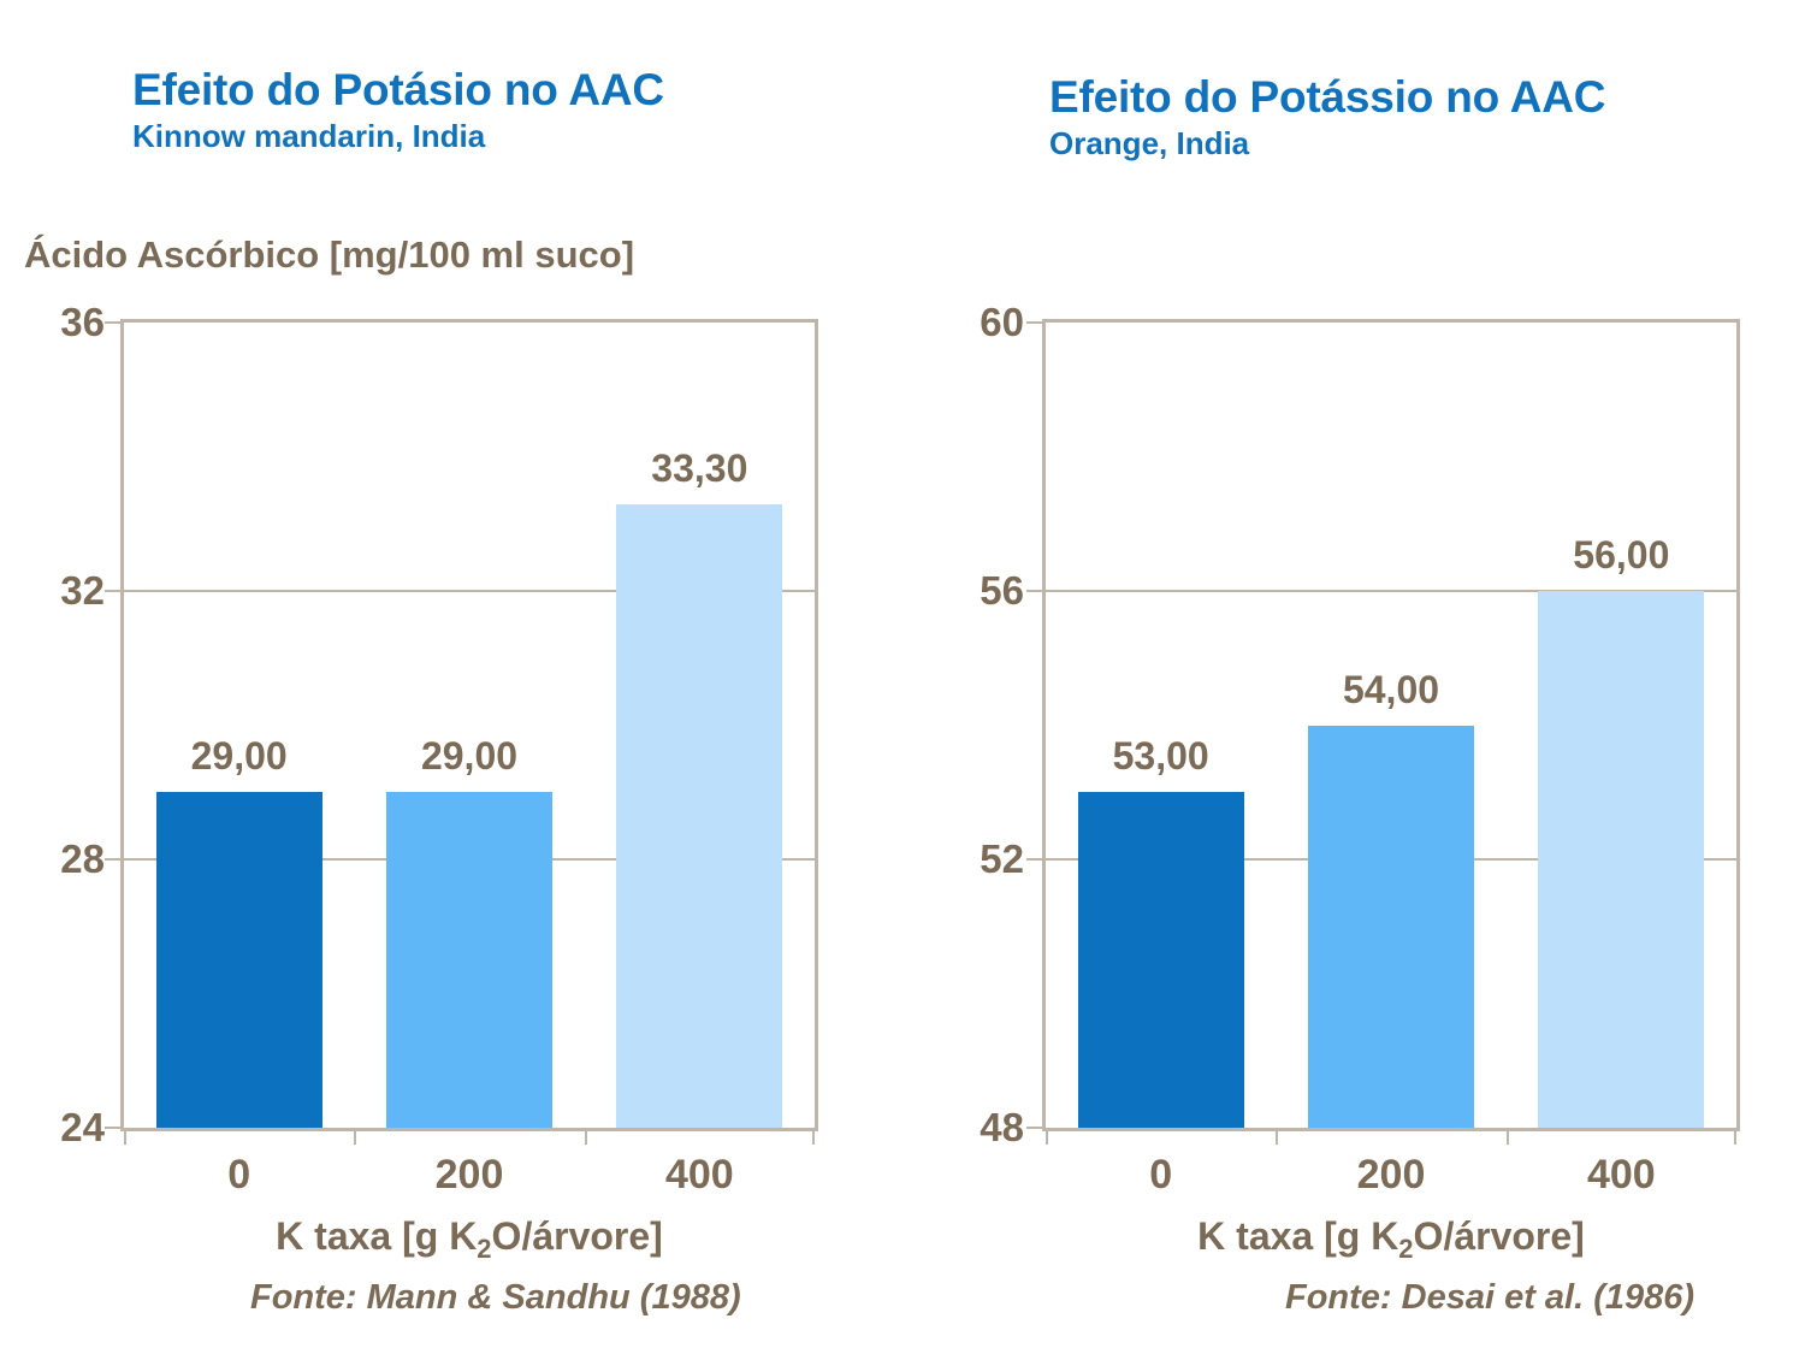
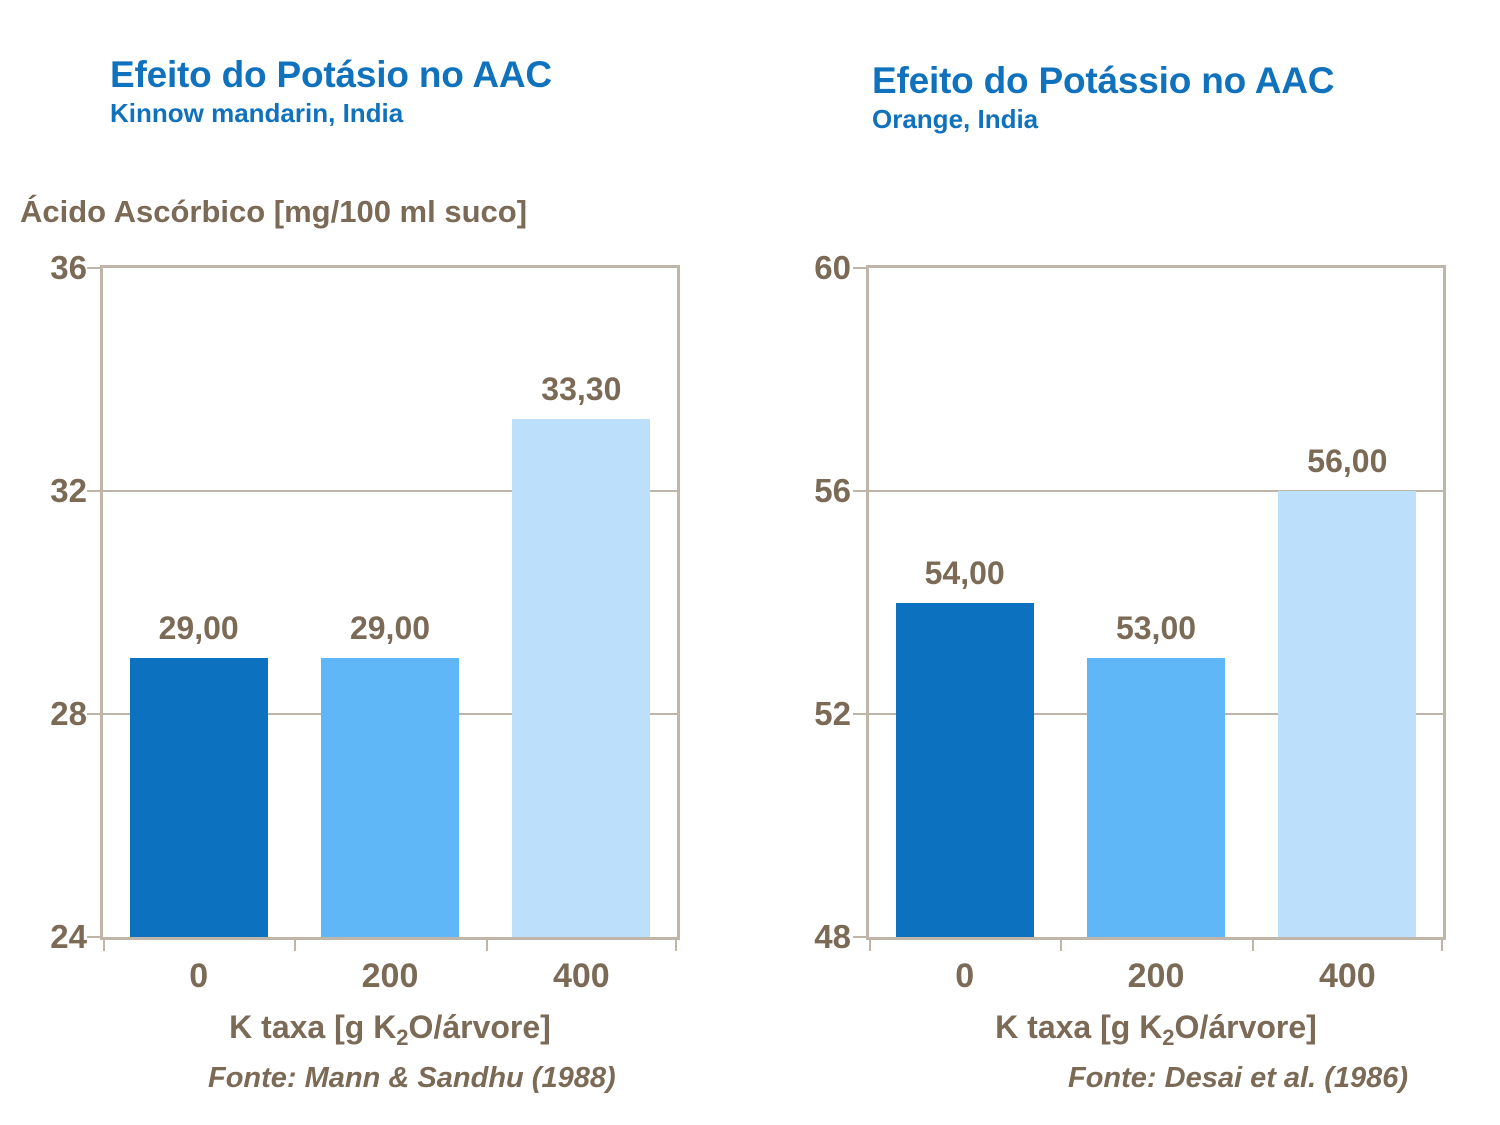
Efeito do Potássio no AAC/0: 53,00 -> 54,00
Efeito do Potássio no AAC/200: 54,00 -> 53,00
